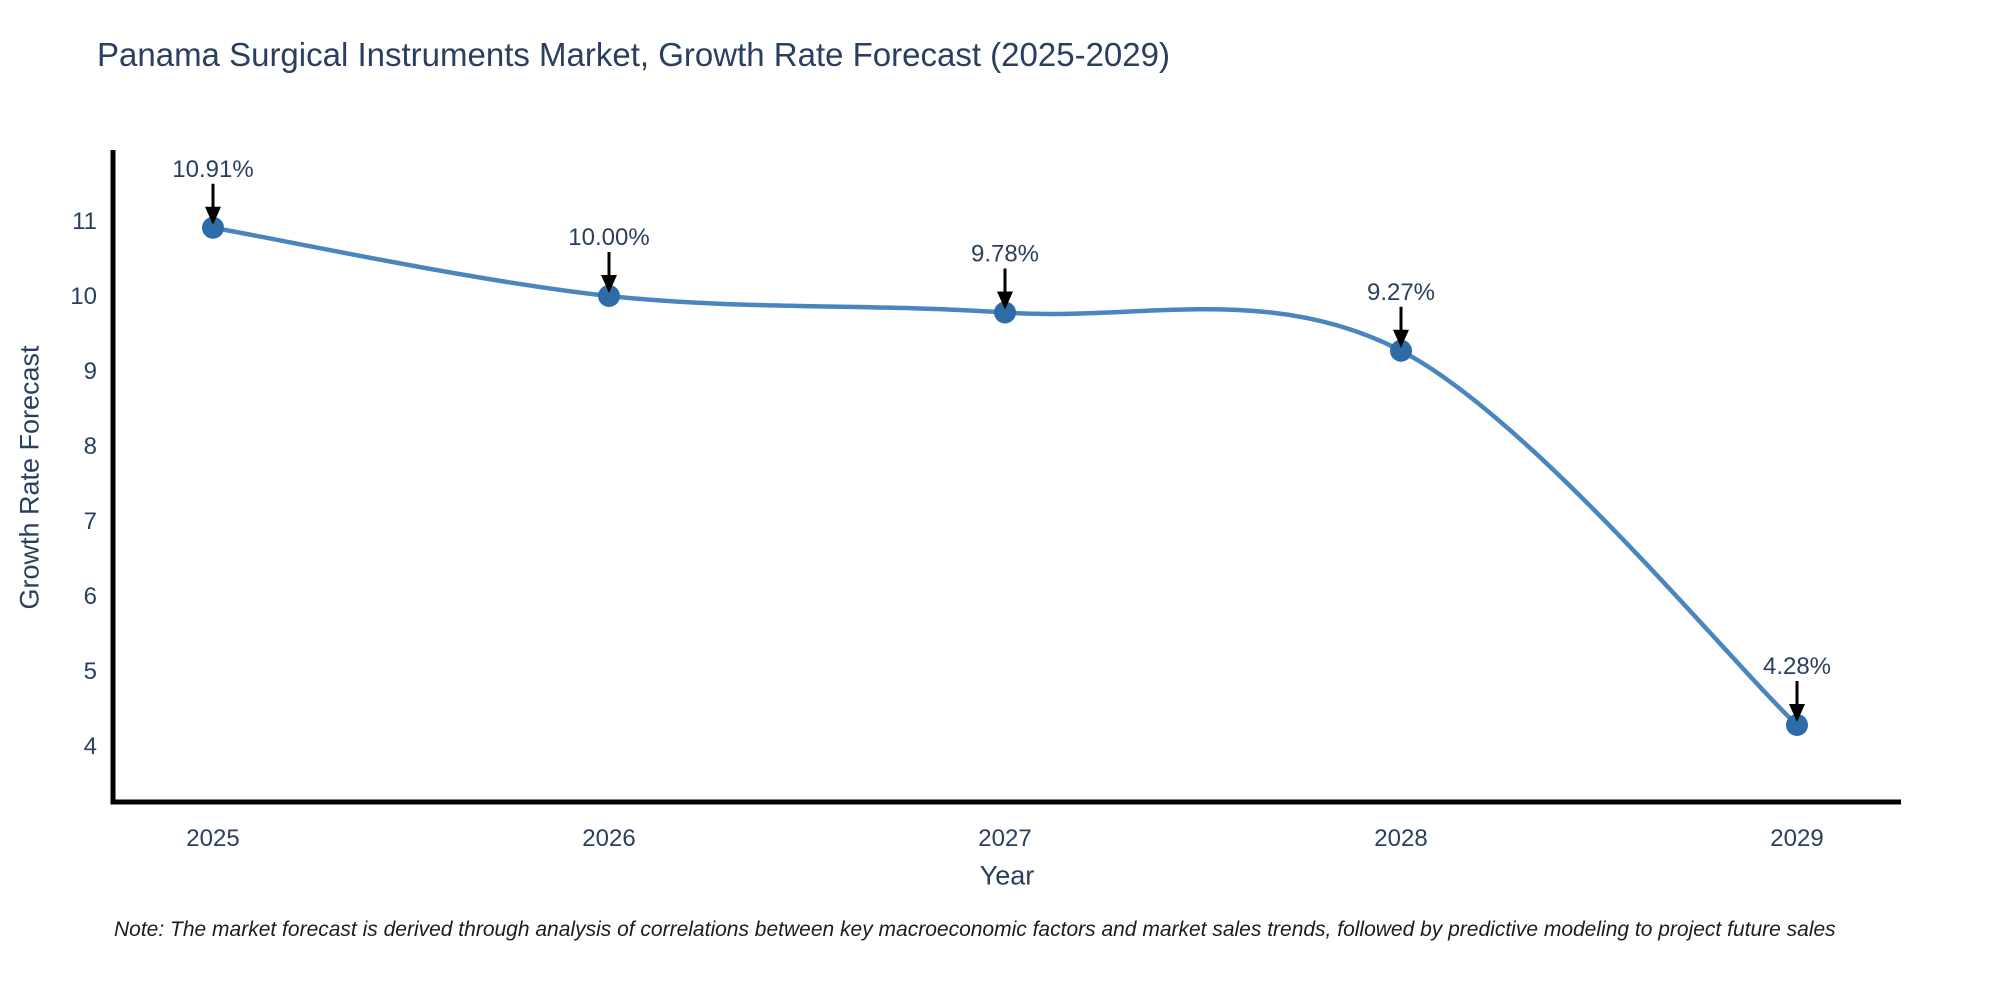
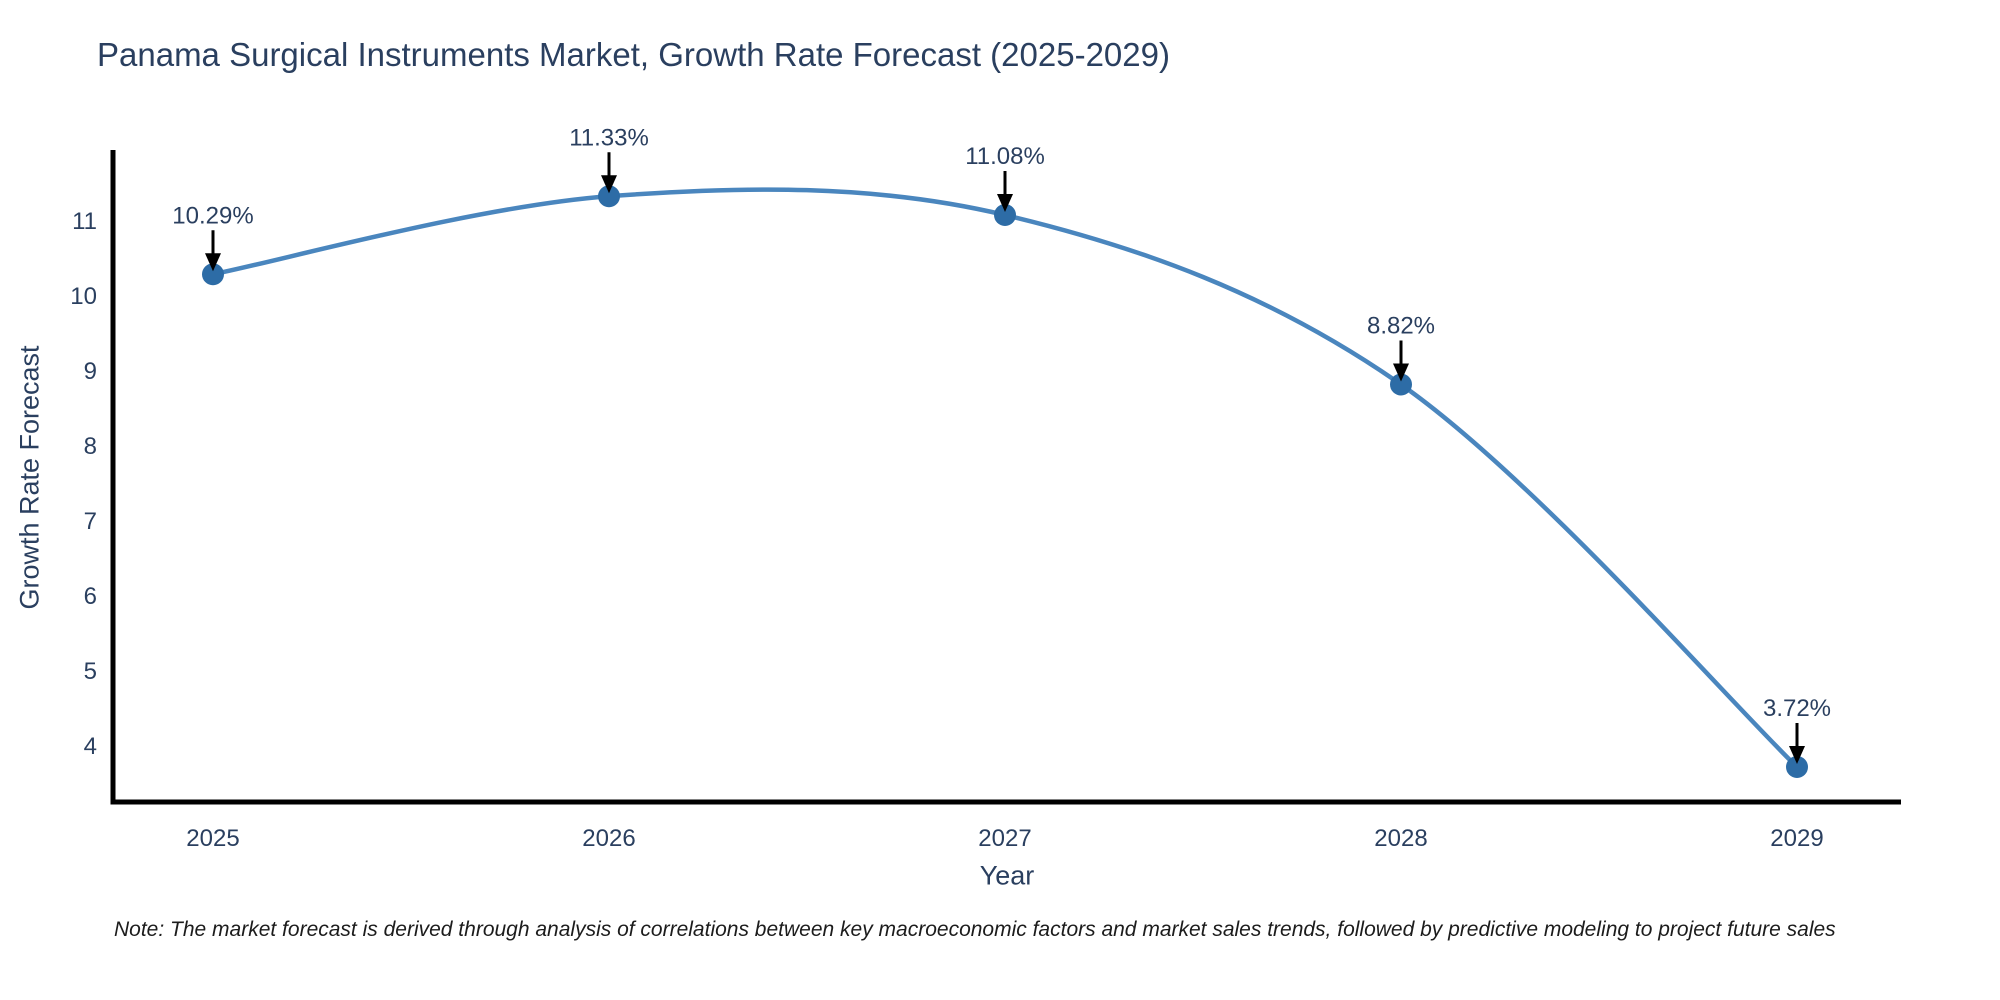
2025: 10.91% -> 10.29%
2026: 10.00% -> 11.33%
2027: 9.78% -> 11.08%
2028: 9.27% -> 8.82%
2029: 4.28% -> 3.72%
